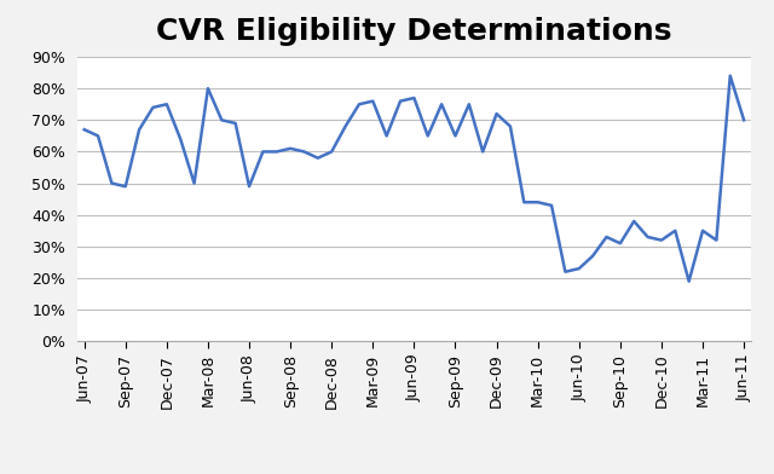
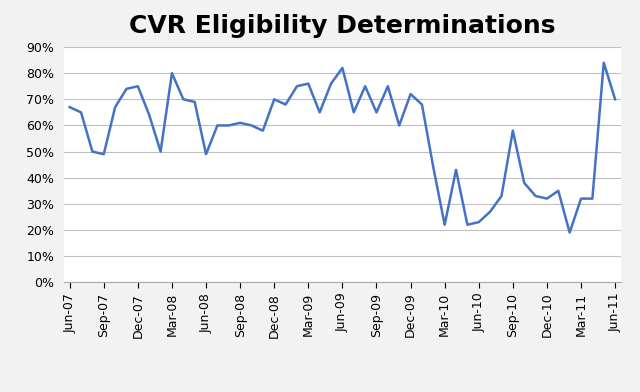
Dec-08: 60% -> 70%
Jun-09: 77% -> 82%
Mar-10: 44% -> 22%
Sep-10: 31% -> 58%
Mar-11: 35% -> 32%
